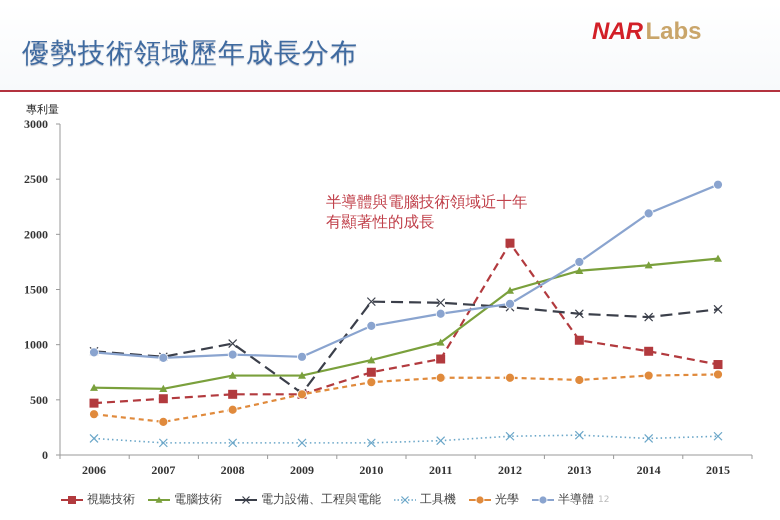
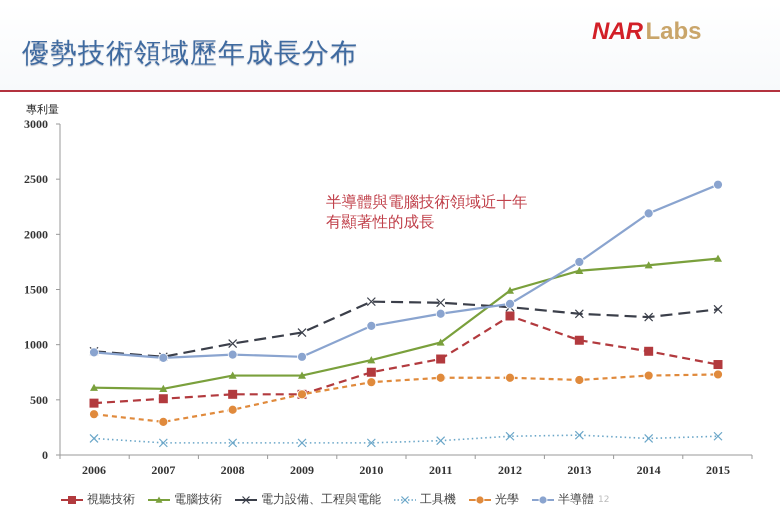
電力設備、工程與電能/2009: 560 -> 1110
視聽技術/2012: 1920 -> 1260
